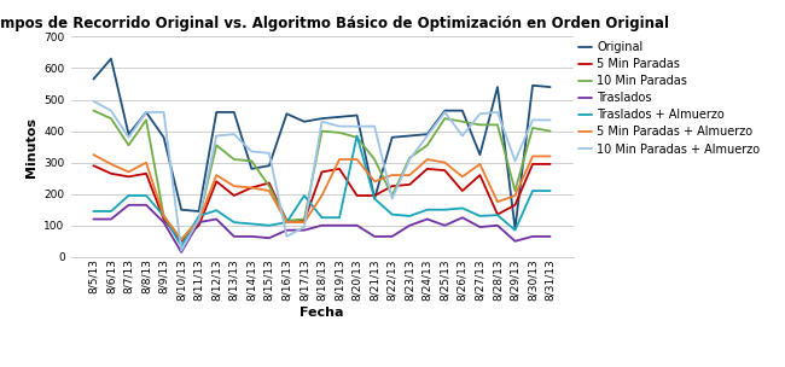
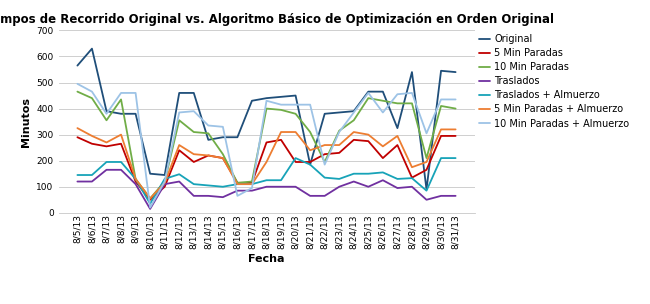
Original/8/8/13: 460 -> 380
5 Min Paradas/8/15/13: 235 -> 210
Original/8/16/13: 455 -> 290
Traslados + Almuerzo/8/17/13: 195 -> 110
Traslados + Almuerzo/8/20/13: 385 -> 210
